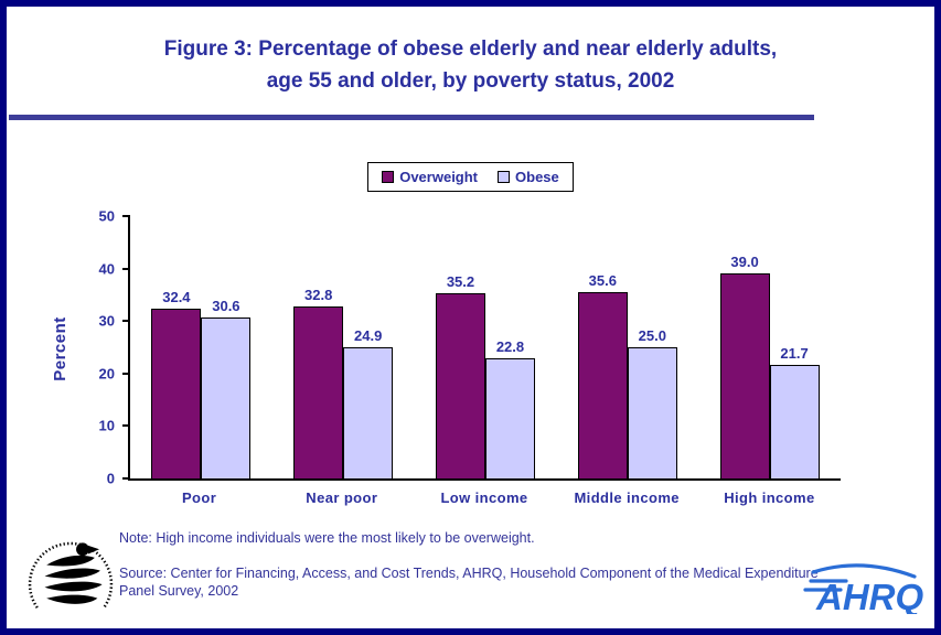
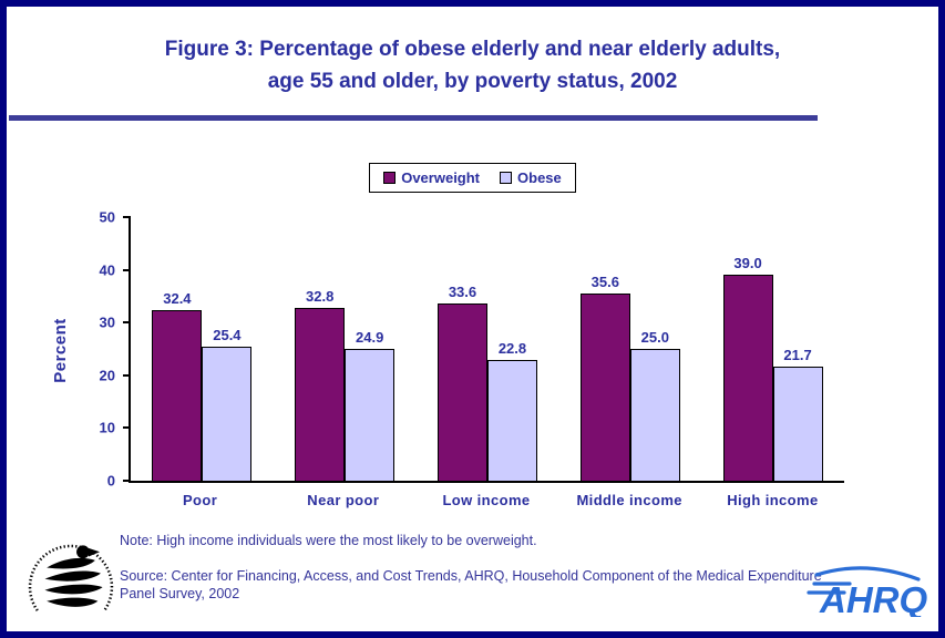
Obese/Poor: 30.6 -> 25.4
Overweight/Low income: 35.2 -> 33.6
